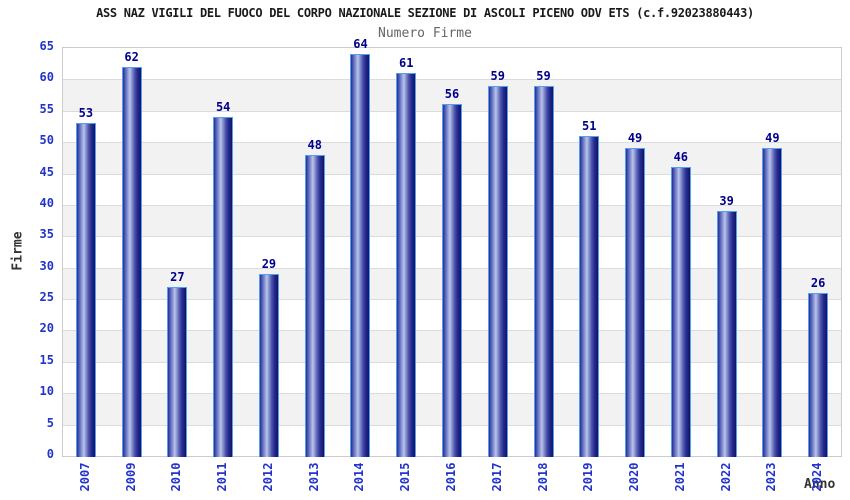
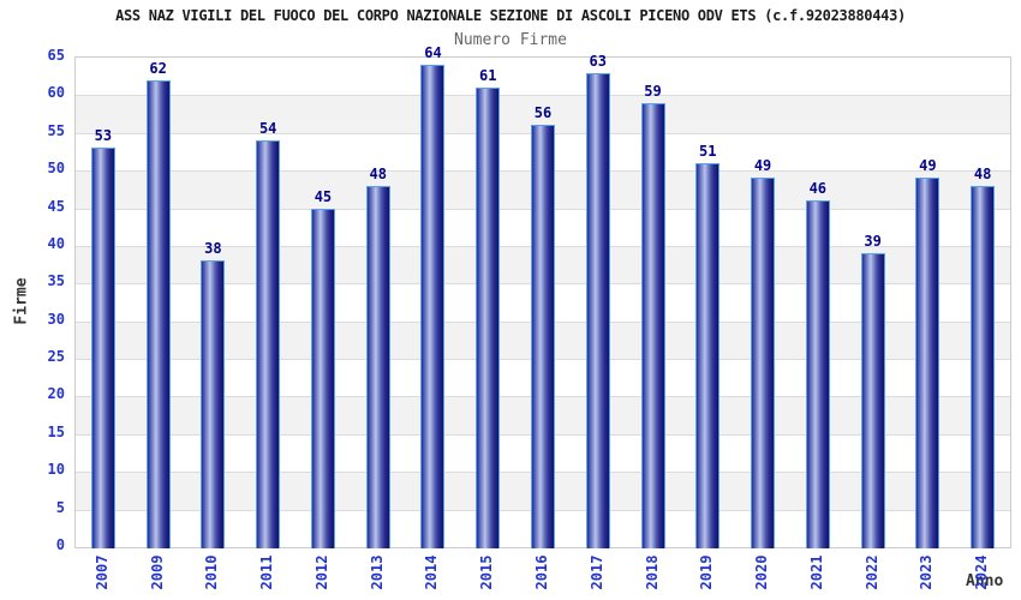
2010: 27 -> 38
2012: 29 -> 45
2017: 59 -> 63
2024: 26 -> 48
